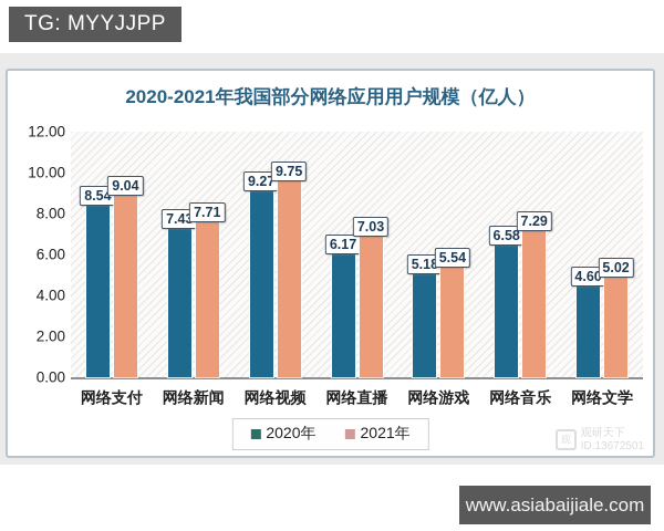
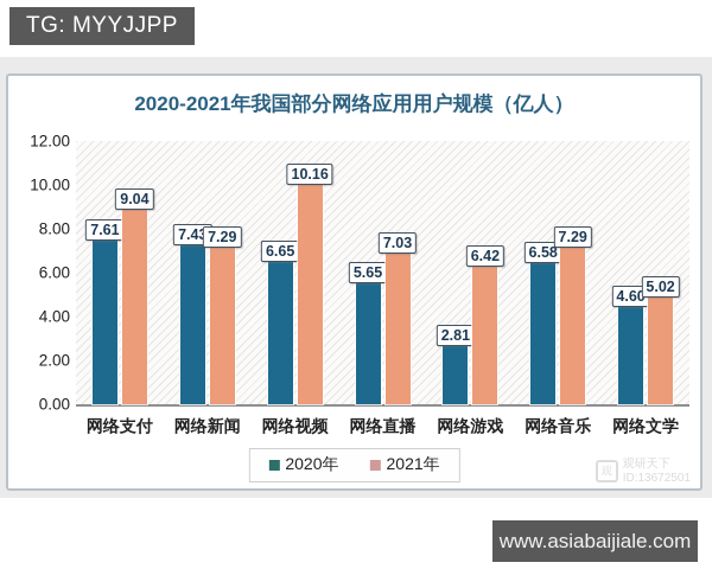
2020年/网络支付: 8.54 -> 7.61
2021年/网络新闻: 7.71 -> 7.29
2020年/网络视频: 9.27 -> 6.65
2021年/网络视频: 9.75 -> 10.16
2020年/网络直播: 6.17 -> 5.65
2020年/网络游戏: 5.18 -> 2.81
2021年/网络游戏: 5.54 -> 6.42
